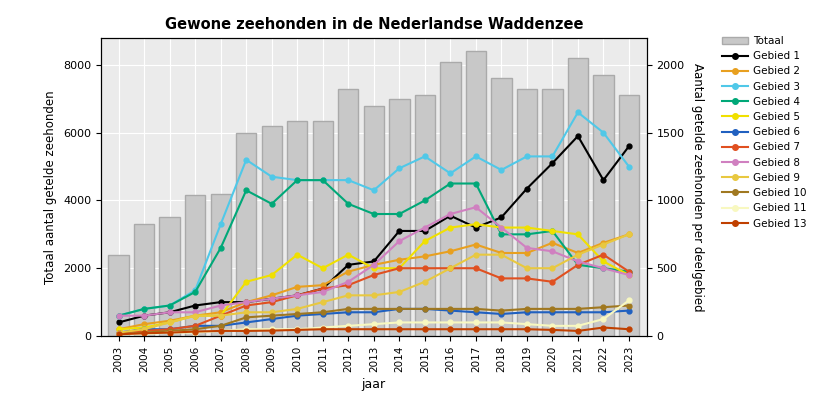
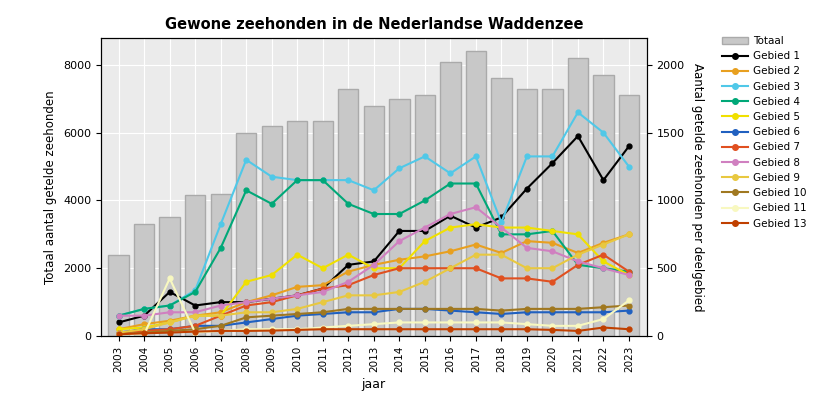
Gebied 1/2005: 700 -> 1300
Gebied 11/2005: 100 -> 1700
Gebied 3/2018: 4900 -> 3350
Gebied 2/2019: 2450 -> 2800
